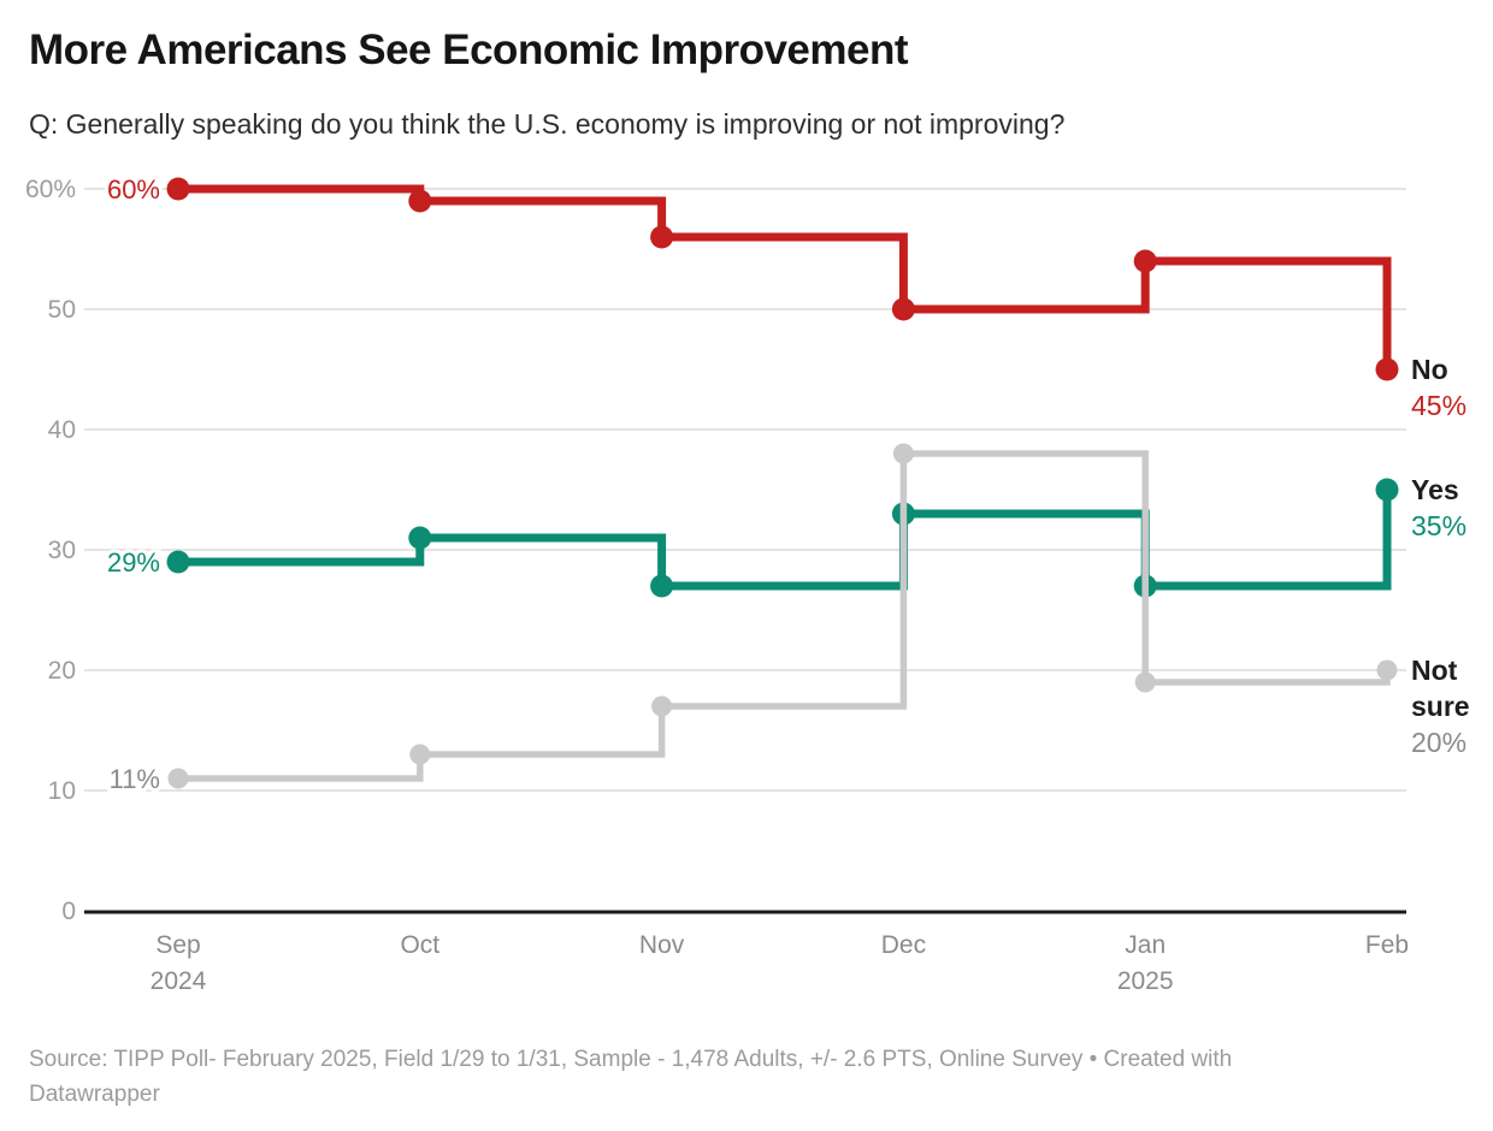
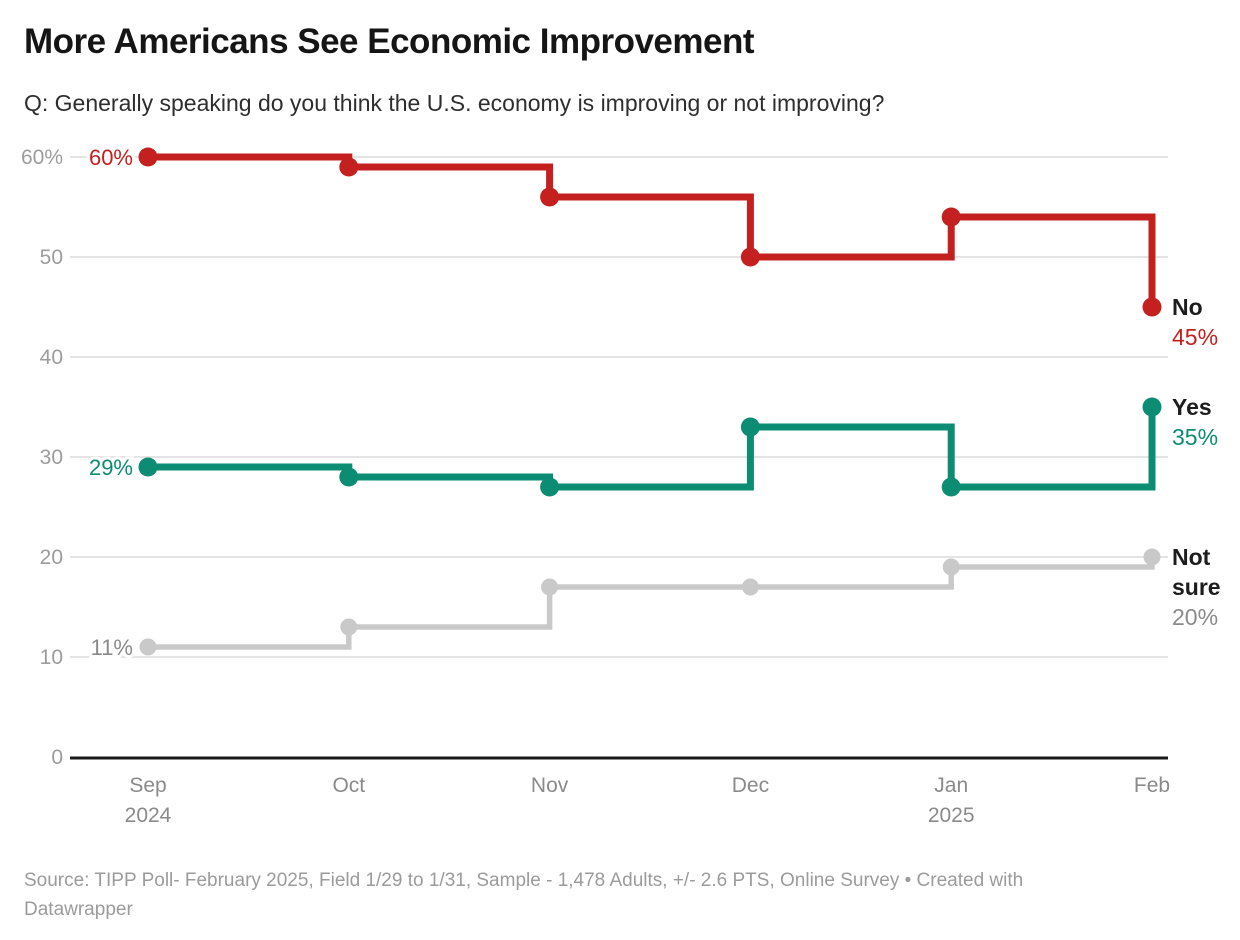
Yes/Oct: 31% -> 28%
Not sure/Dec: 38% -> 17%
